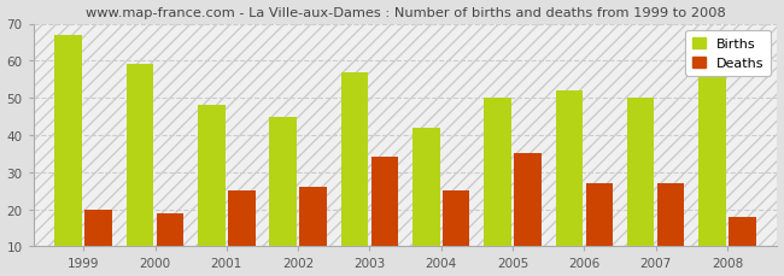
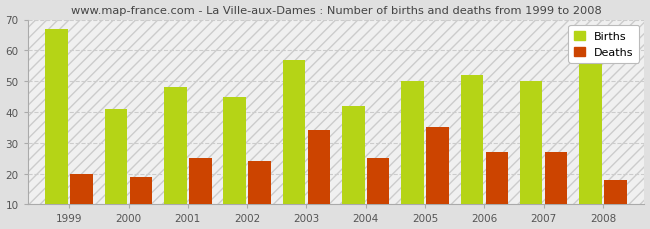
Births/2000: 59 -> 41
Deaths/2002: 26 -> 24
